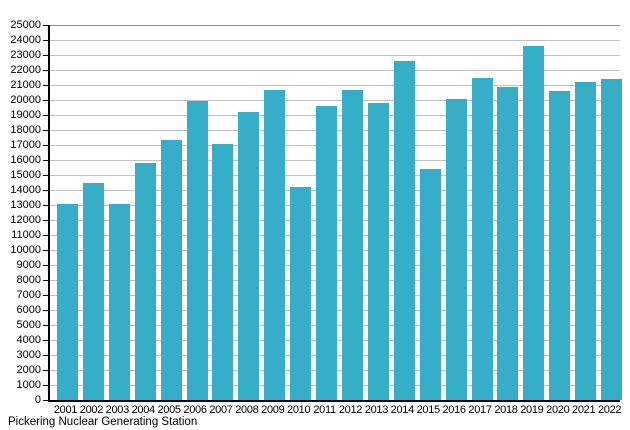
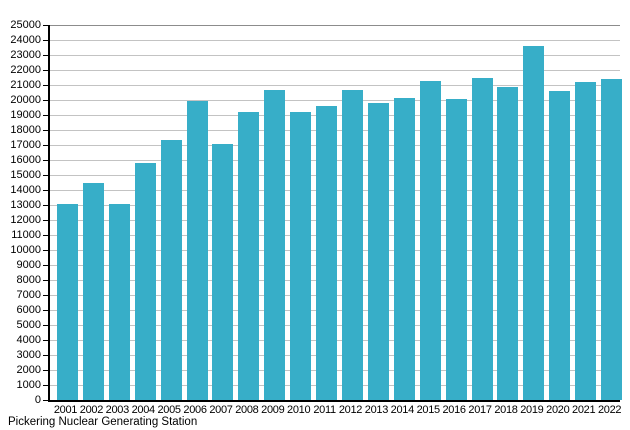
2010: 14200 -> 19200
2014: 22600 -> 20200
2015: 15400 -> 21300
